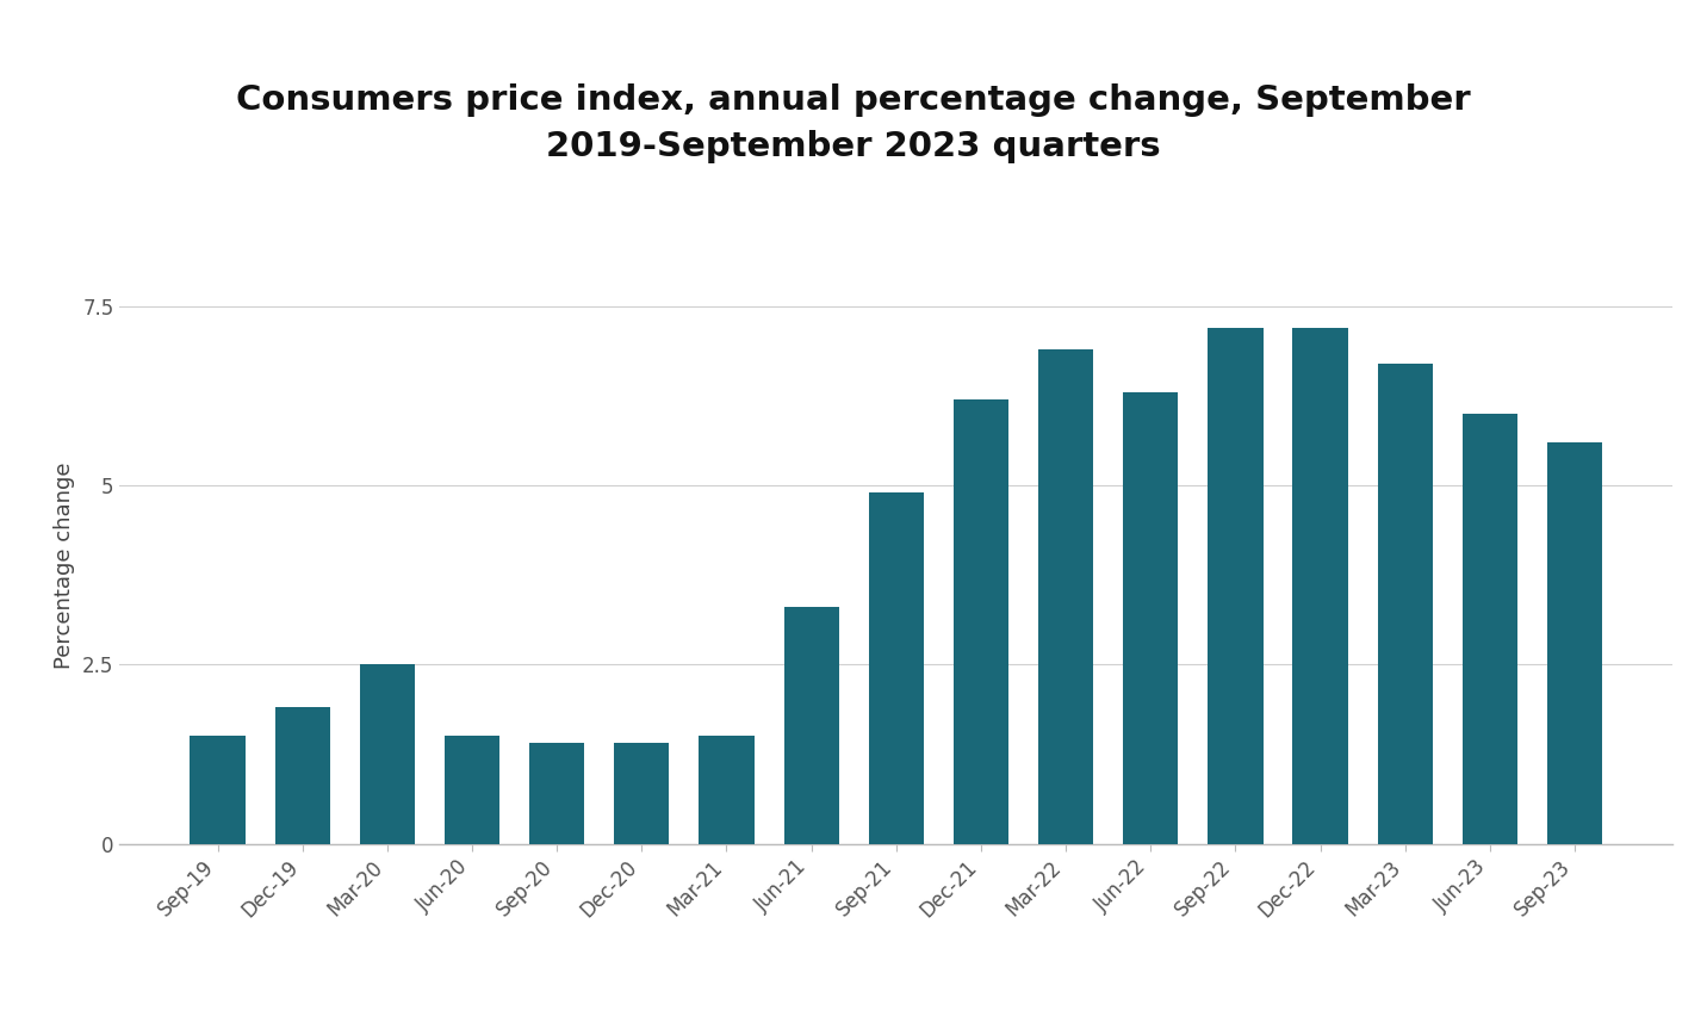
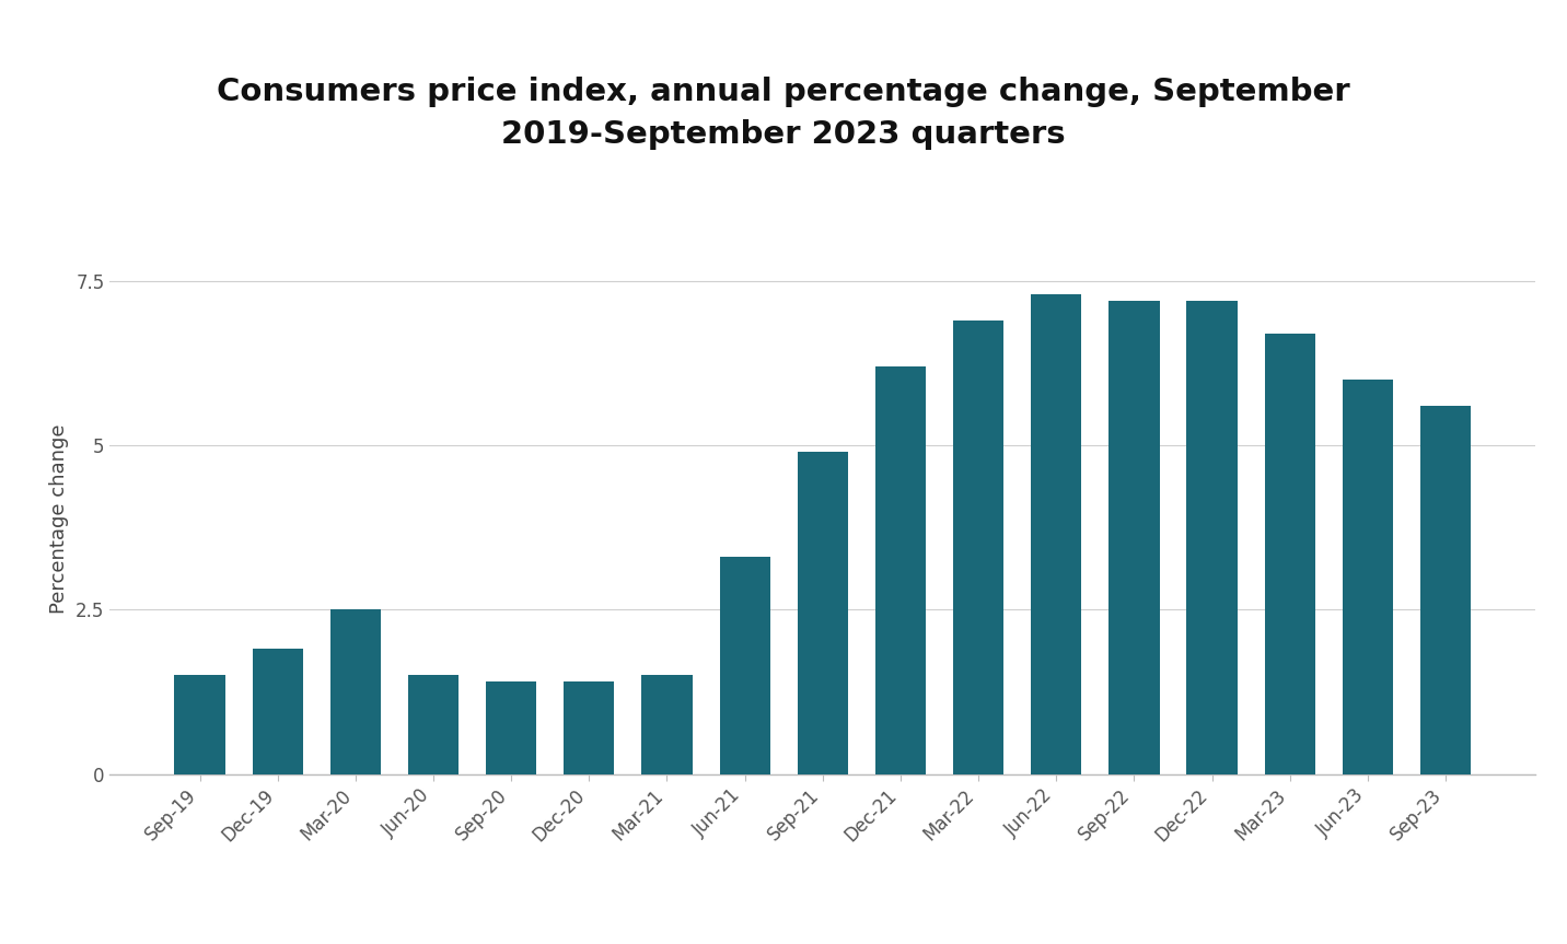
Jun-22: 6.3 -> 7.3
